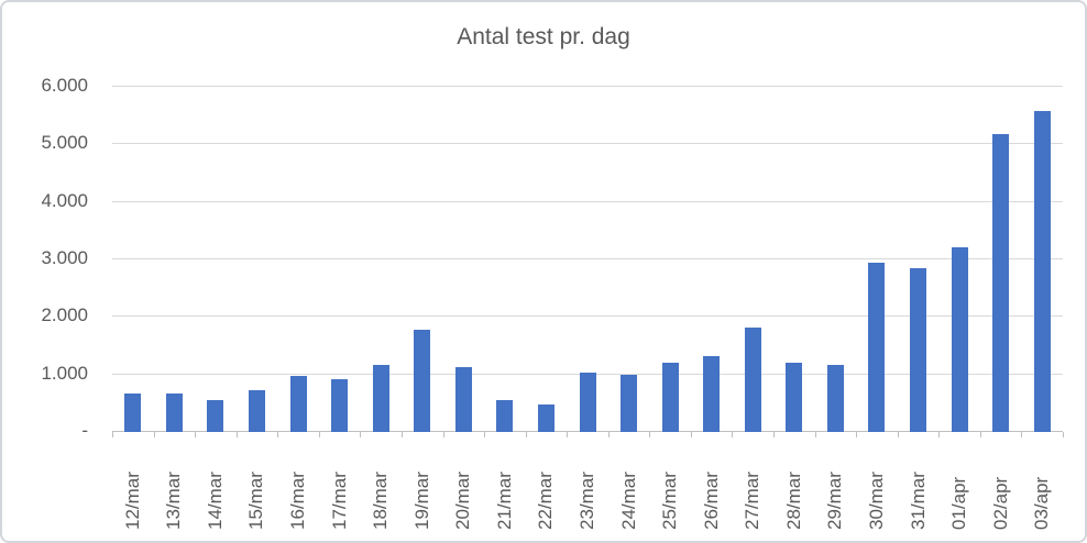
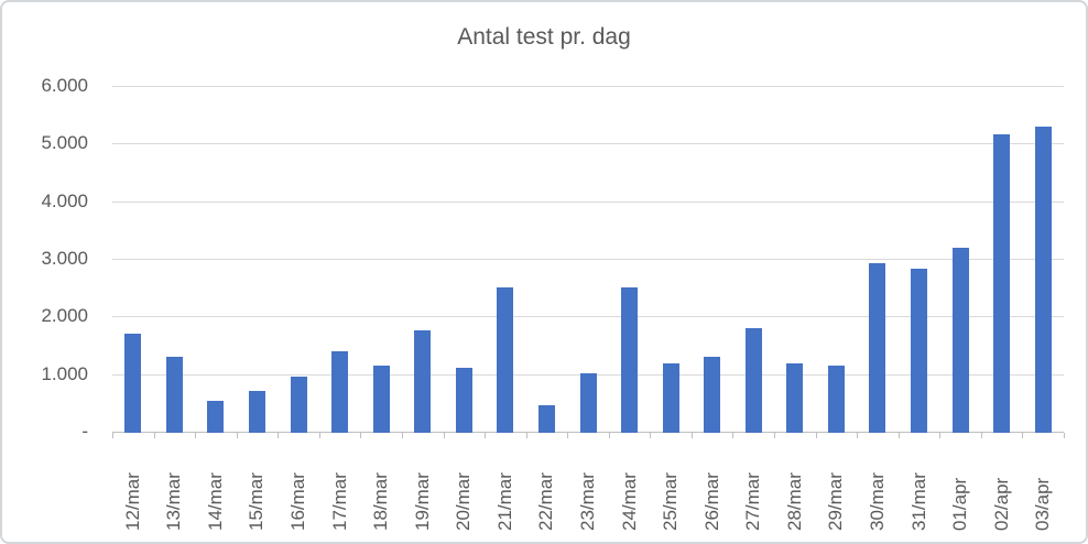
12/mar: 600 -> 1700
13/mar: 600 -> 1300
17/mar: 900 -> 1400
21/mar: 500 -> 2500
24/mar: 1000 -> 2500
03/apr: 5600 -> 5300
